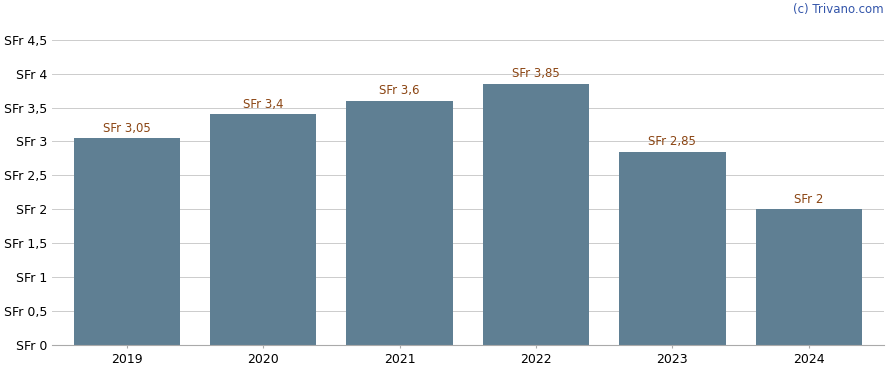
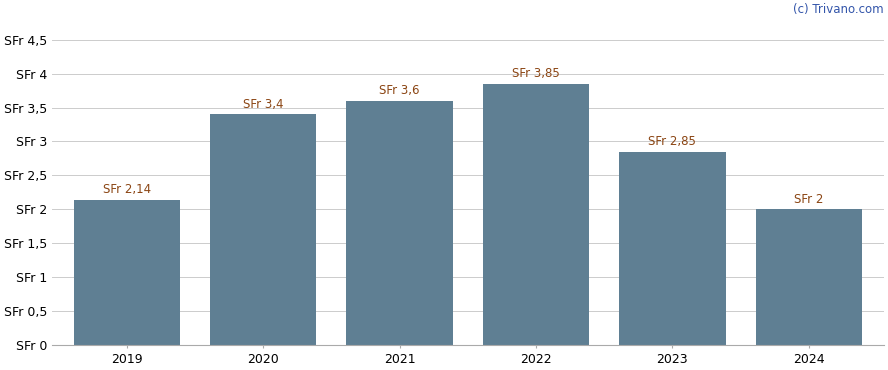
2019: 3,05 -> 2,14
